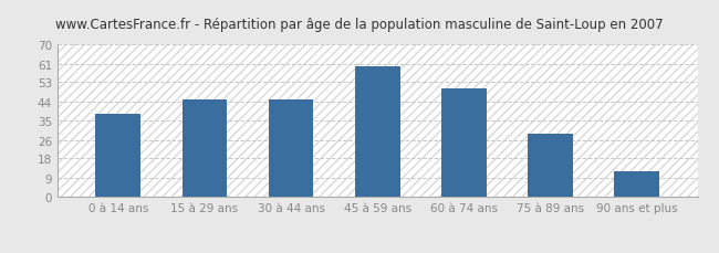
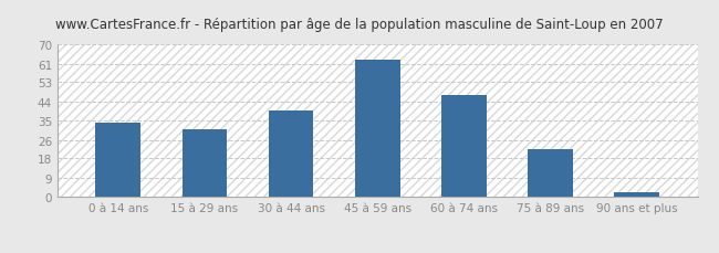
0 à 14 ans: 38 -> 34
15 à 29 ans: 45 -> 31
30 à 44 ans: 45 -> 40
45 à 59 ans: 60 -> 63
60 à 74 ans: 50 -> 47
75 à 89 ans: 29 -> 22
90 ans et plus: 12 -> 2
